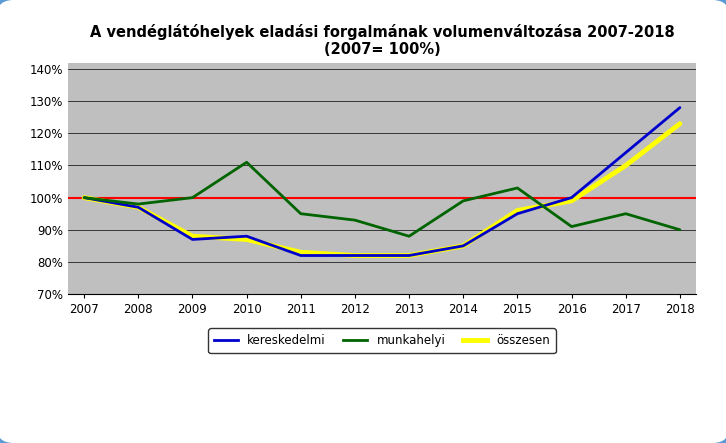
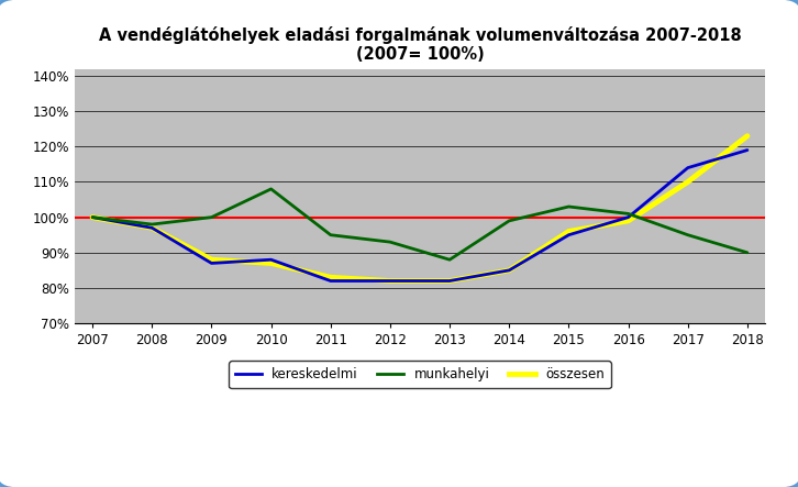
munkahelyi/2010: 111% -> 108%
munkahelyi/2016: 91% -> 101%
kereskedelmi/2018: 128% -> 119%
